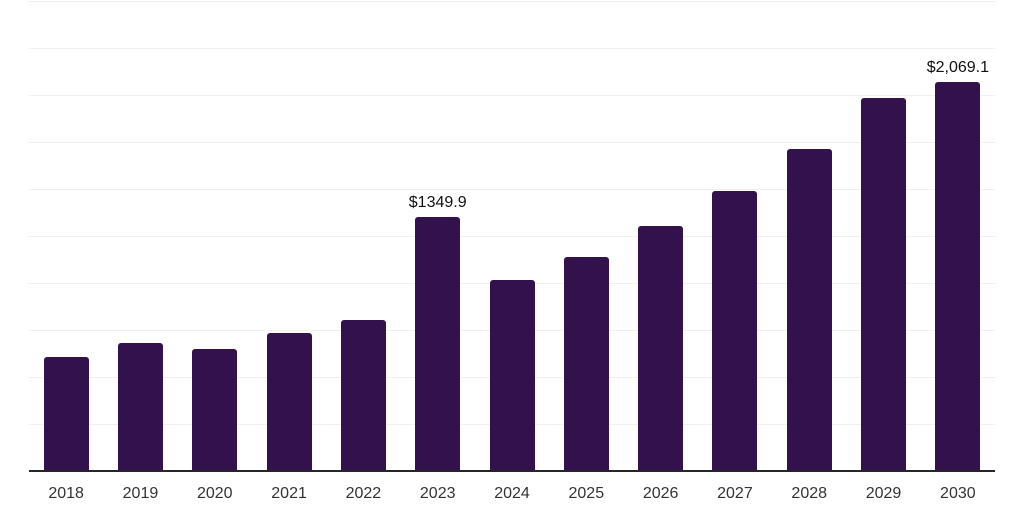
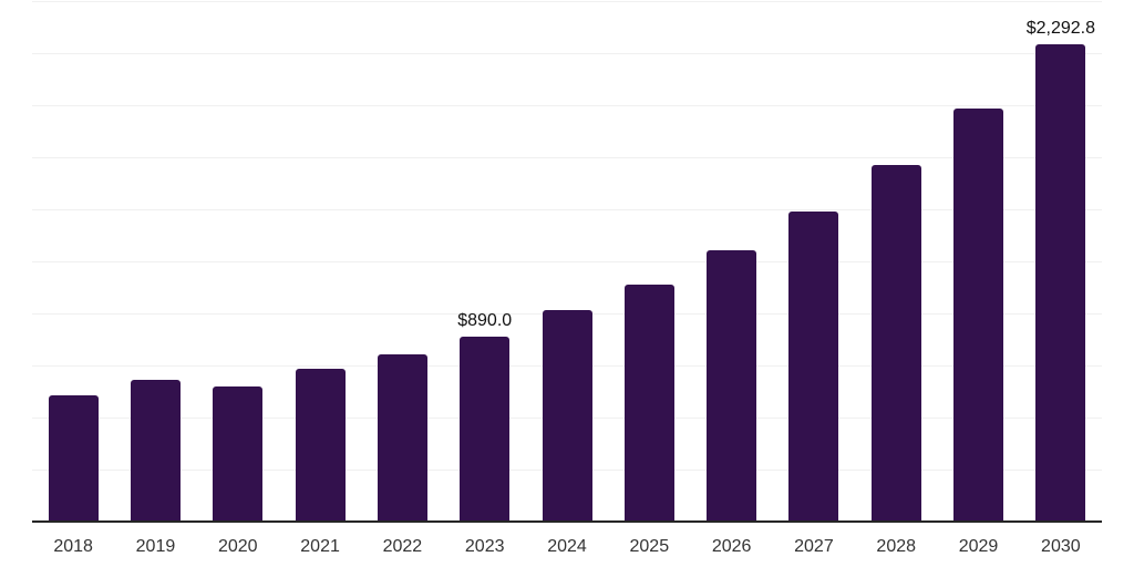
2023: $1349.9 -> $890.0
2030: $2,069.1 -> $2,292.8
